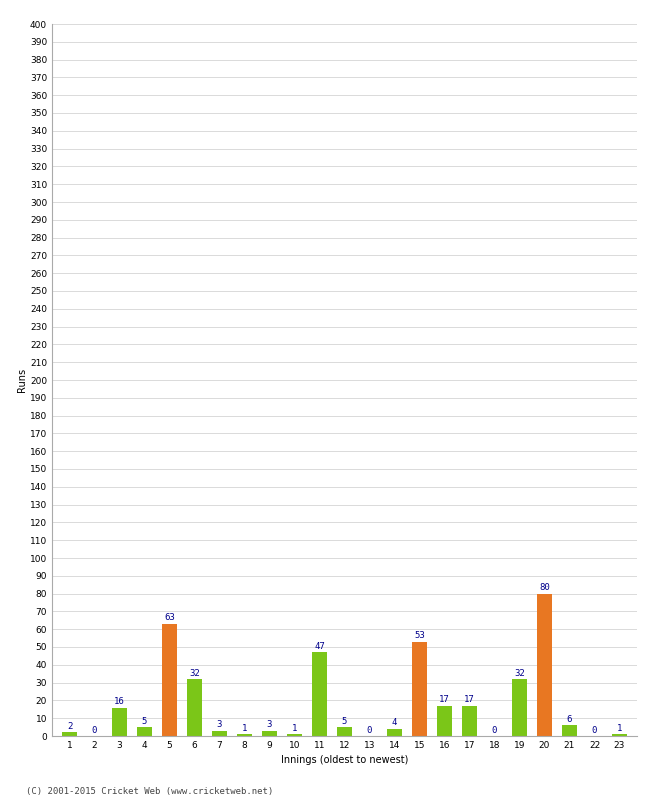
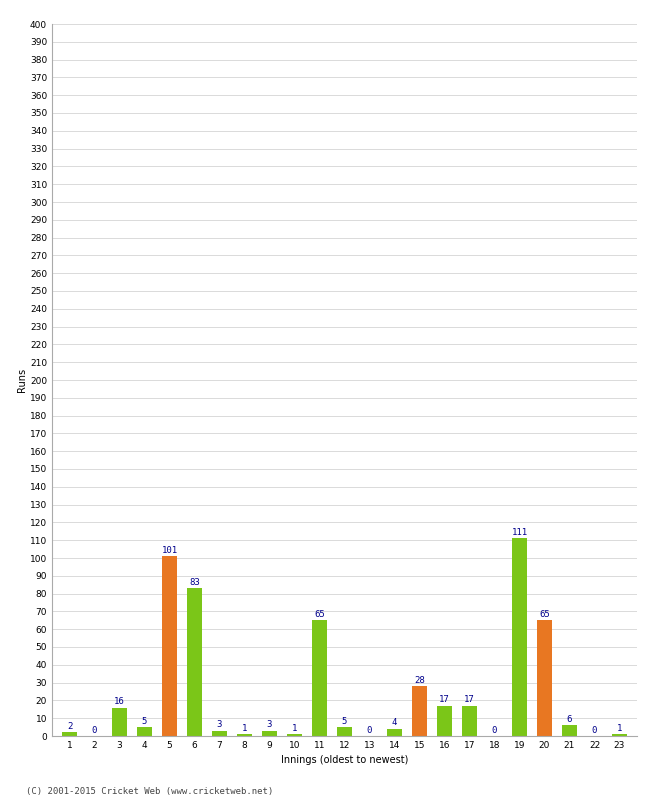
5: 63 -> 101
6: 32 -> 83
11: 47 -> 65
15: 53 -> 28
19: 32 -> 111
20: 80 -> 65
